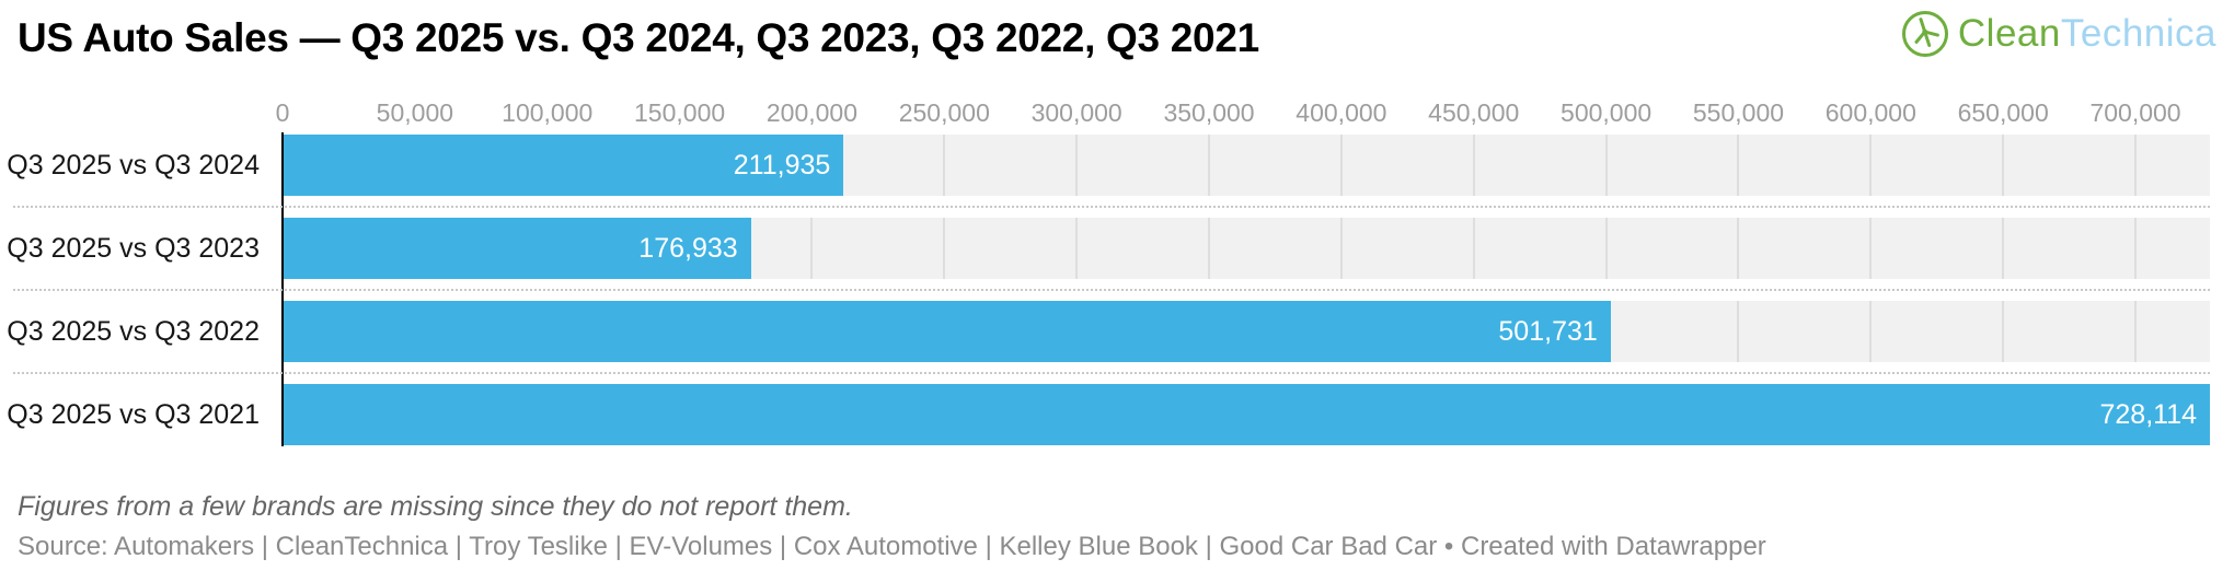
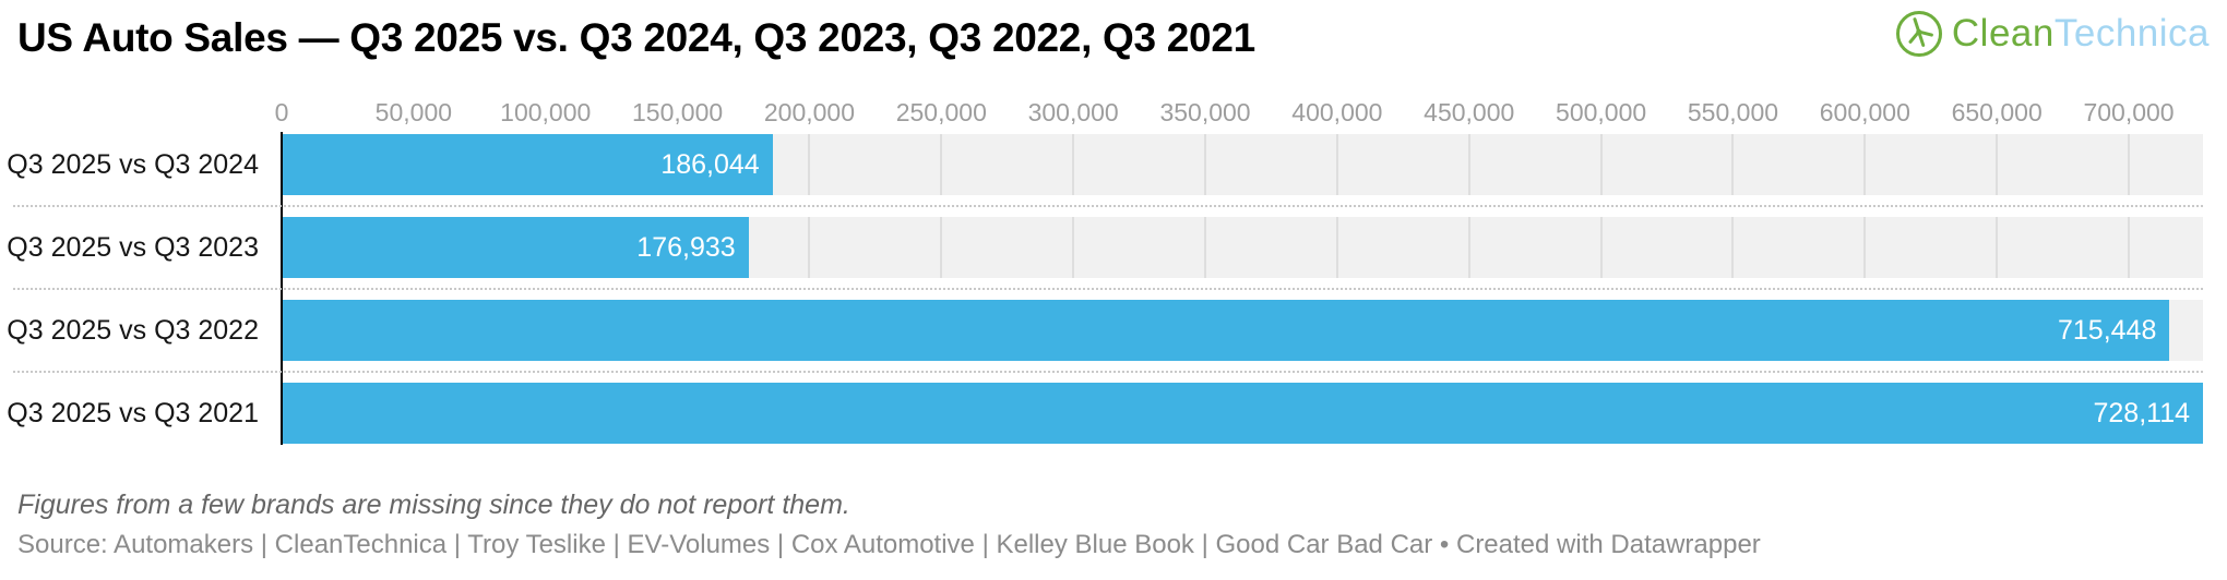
Q3 2025 vs Q3 2024: 211,935 -> 186,044
Q3 2025 vs Q3 2022: 501,731 -> 715,448
